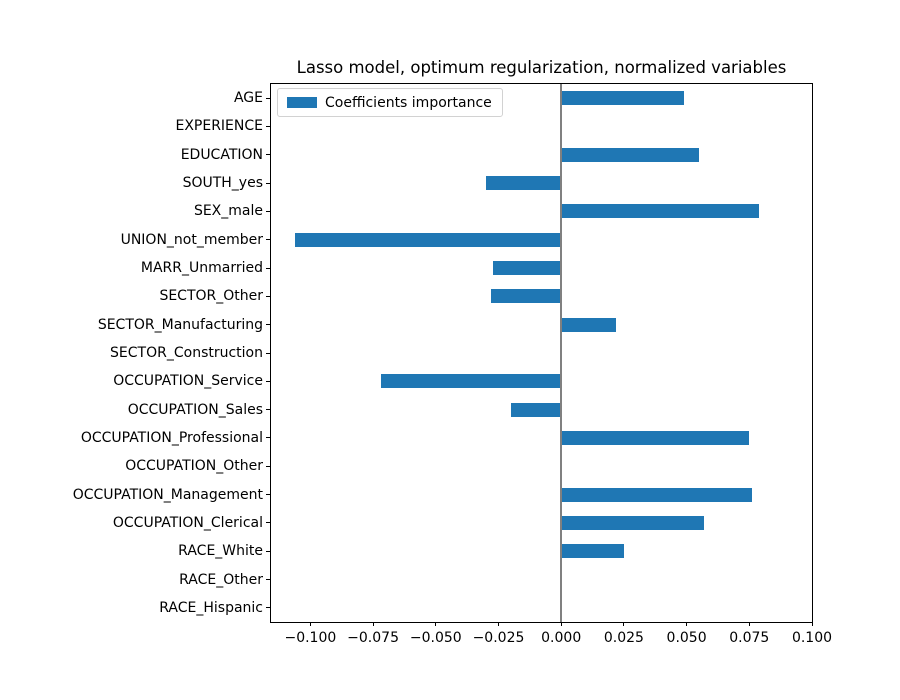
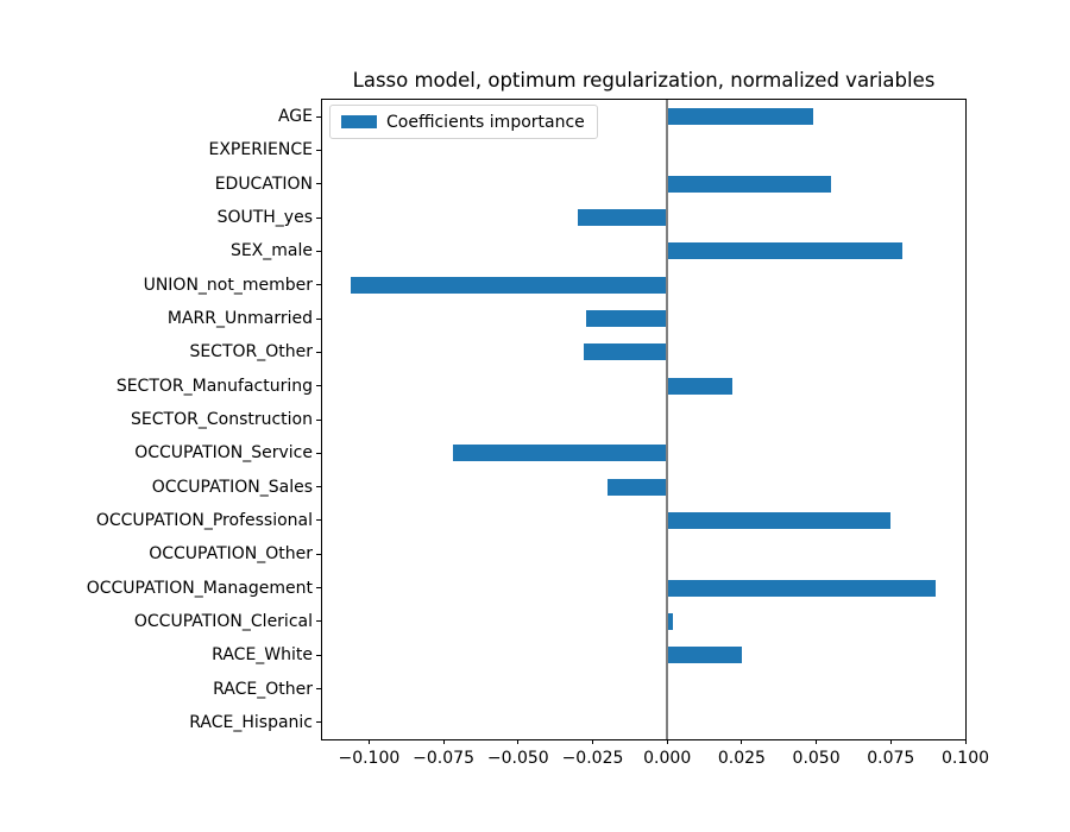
OCCUPATION_Management: 0.076 -> 0.090
OCCUPATION_Clerical: 0.057 -> 0.002
